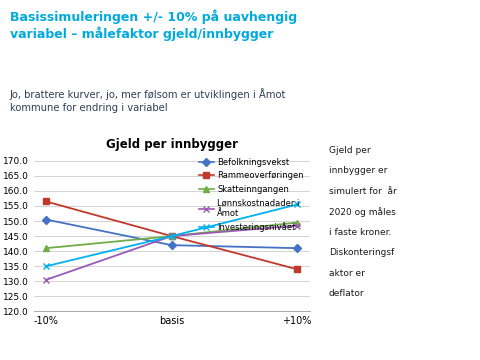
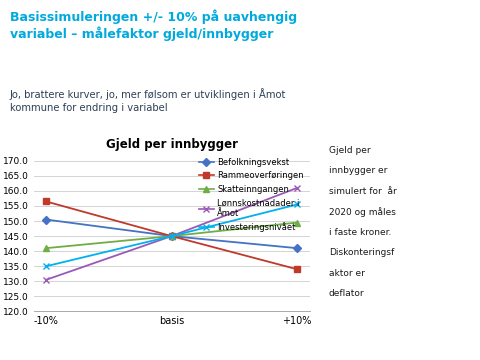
Befolkningsvekst/basis: 142.0 -> 145.0
Lønnskostnadader i Åmot/+10%: 148.5 -> 161.0
